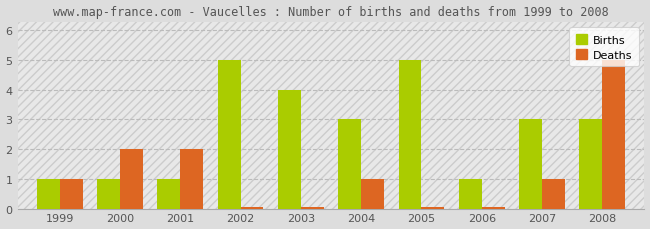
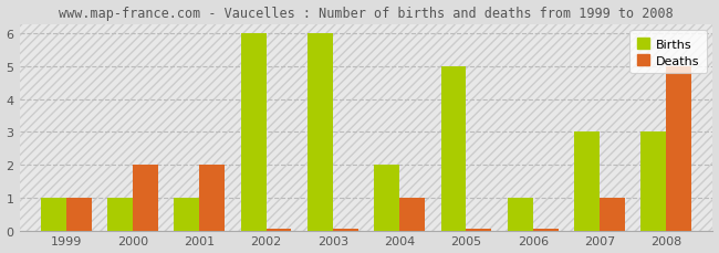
Births/2002: 5 -> 6
Births/2003: 4 -> 6
Births/2004: 3 -> 2
